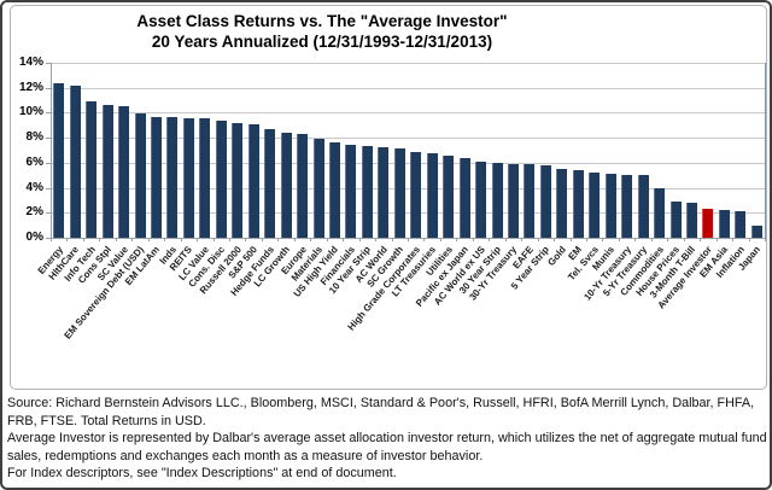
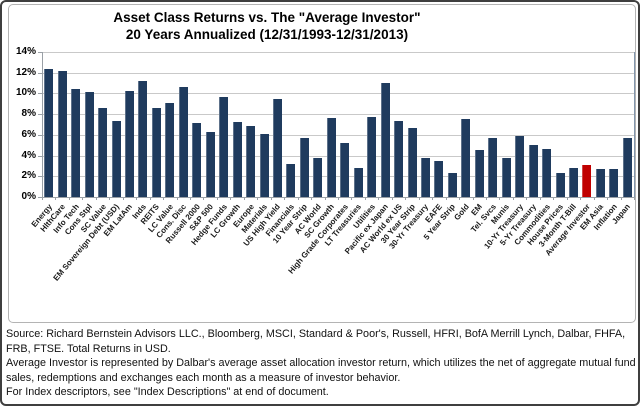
Info Tech: 10.9% -> 10.4%
Cons Stpl: 10.6% -> 10.1%
SC Value: 10.5% -> 8.6%
EM Sovereign Debt (USD): 9.9% -> 7.3%
EM LatAm: 9.7% -> 10.2%
Inds: 9.7% -> 11.2%
REITS: 9.6% -> 8.6%
LC Value: 9.6% -> 9.1%
Cons. Disc: 9.4% -> 10.6%
Russell 2000: 9.2% -> 7.1%
S&P 500: 9.1% -> 6.3%
Hedge Funds: 8.7% -> 9.7%
LC Growth: 8.4% -> 7.2%
Europe: 8.3% -> 6.9%
Materials: 7.9% -> 6.1%
US High Yield: 7.6% -> 9.5%
Financials: 7.4% -> 3.2%
10 Year Strip: 7.3% -> 5.7%
AC World: 7.2% -> 3.8%
SC Growth: 7.1% -> 7.6%
High Grade Corporates: 6.9% -> 5.2%
LT Treasuries: 6.8% -> 2.8%
Utilities: 6.6% -> 7.7%
Pacific ex Japan: 6.4% -> 11.0%
AC World ex US: 6.1% -> 7.3%
30 Year Strip: 6.0% -> 6.7%
30-Yr Treasury: 5.9% -> 3.8%
EAFE: 5.9% -> 3.5%
5 Year Strip: 5.8% -> 2.3%
Gold: 5.5% -> 7.5%
EM: 5.4% -> 4.5%
Tel. Svcs: 5.2% -> 5.7%
Munis: 5.1% -> 3.8%
10-Yr Treasury: 5.0% -> 5.9%
Commodities: 4.0% -> 4.6%
House Prices: 2.9% -> 2.3%
Average Investor: 2.3% -> 3.1%
EM Asia: 2.2% -> 2.7%
Inflation: 2.1% -> 2.7%
Japan: 1.0% -> 5.7%
